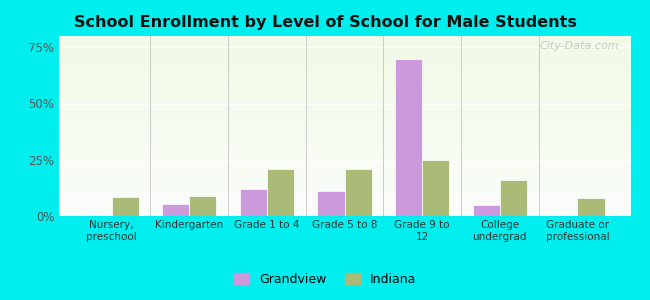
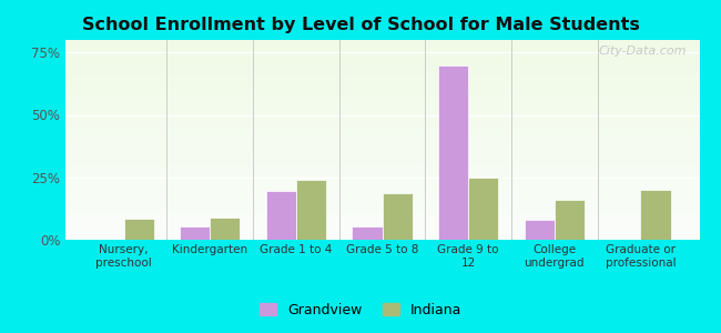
Grandview/Grade 1 to 4: 12.0% -> 19.5%
Indiana/Grade 1 to 4: 21.0% -> 24.0%
Grandview/Grade 5 to 8: 11.0% -> 5.5%
Indiana/Grade 5 to 8: 21.0% -> 18.5%
Grandview/College undergrad: 5.0% -> 8.0%
Indiana/Graduate or professional: 8.0% -> 20.0%
